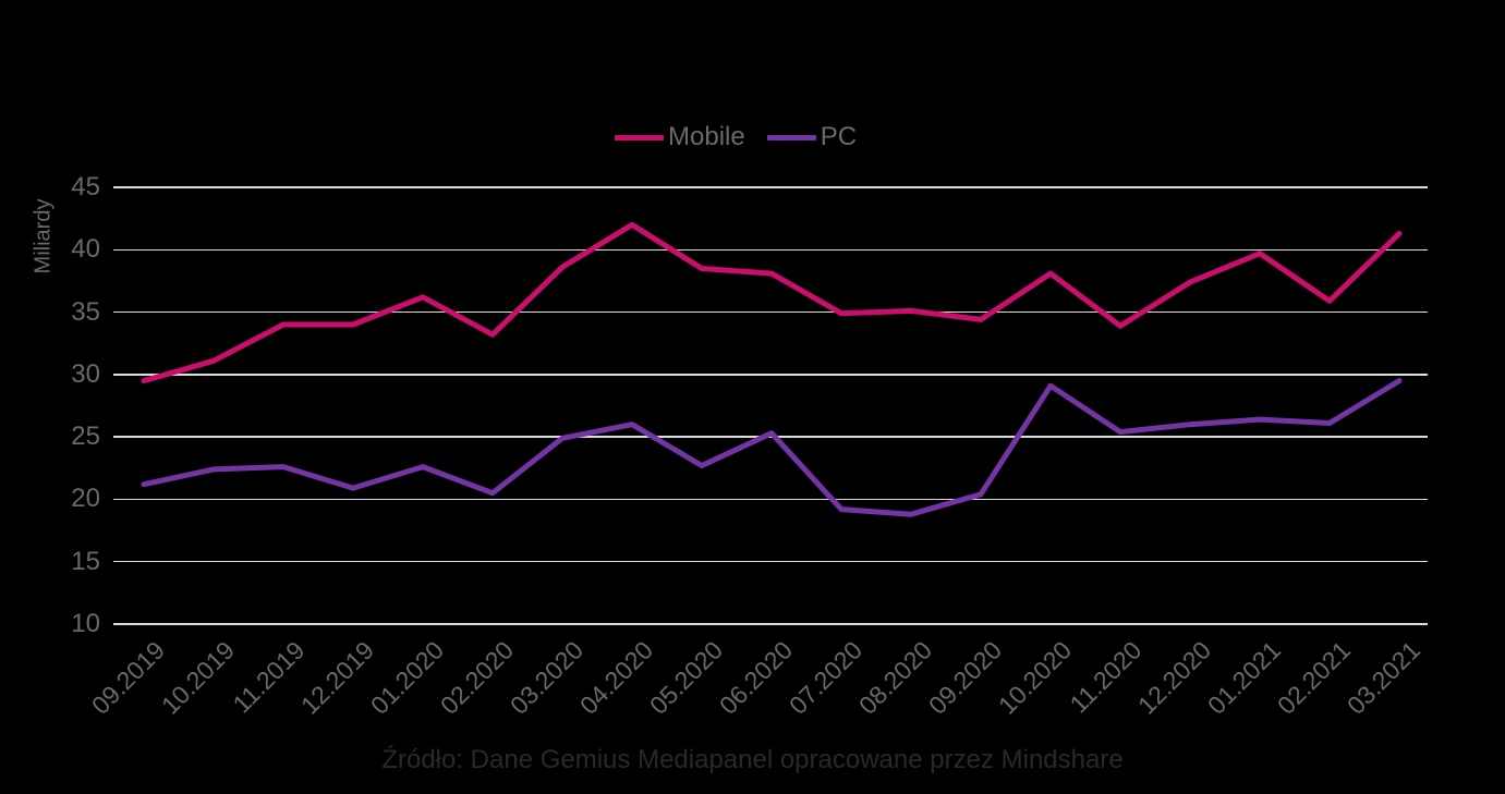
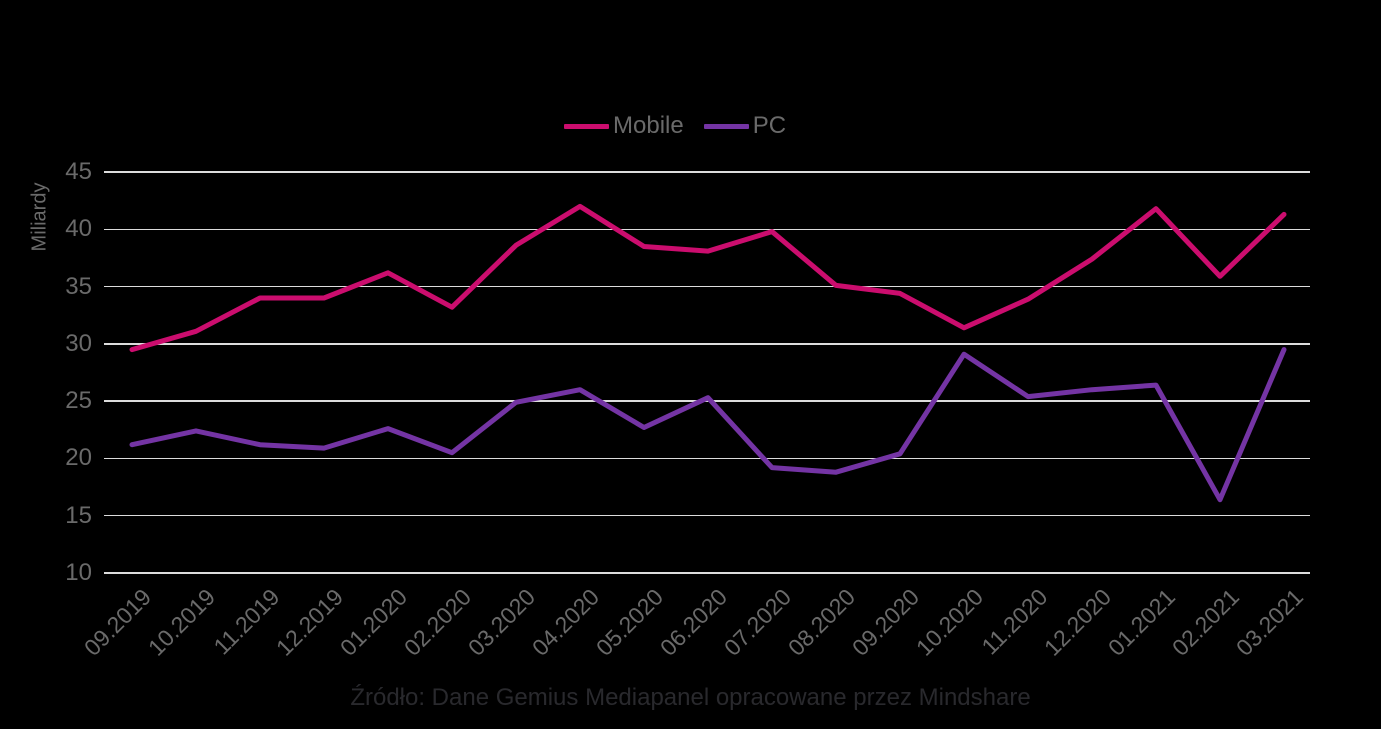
PC/11.2019: 22.6 -> 21.2
Mobile/07.2020: 34.9 -> 39.8
Mobile/10.2020: 38.1 -> 31.4
Mobile/01.2021: 39.7 -> 41.8
PC/02.2021: 26.1 -> 16.4
